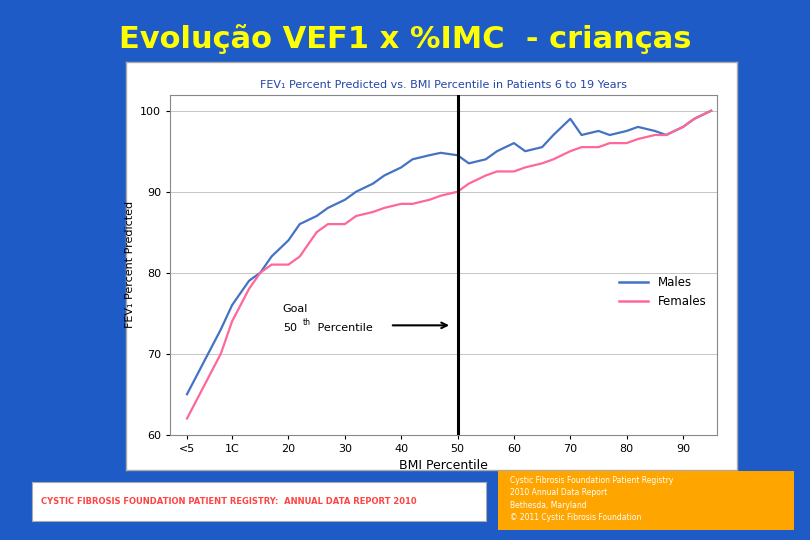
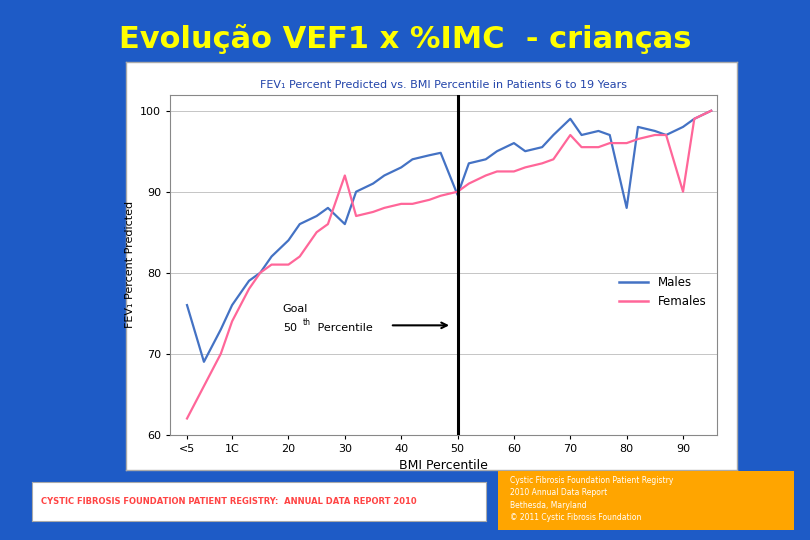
Males/<5: 65.0 -> 76.0
Males/30: 89.0 -> 86.0
Females/30: 86.0 -> 92.0
Males/50: 94.5 -> 89.6
Females/70: 95.0 -> 97.0
Males/80: 97.5 -> 88.0
Females/90: 98.0 -> 90.0
